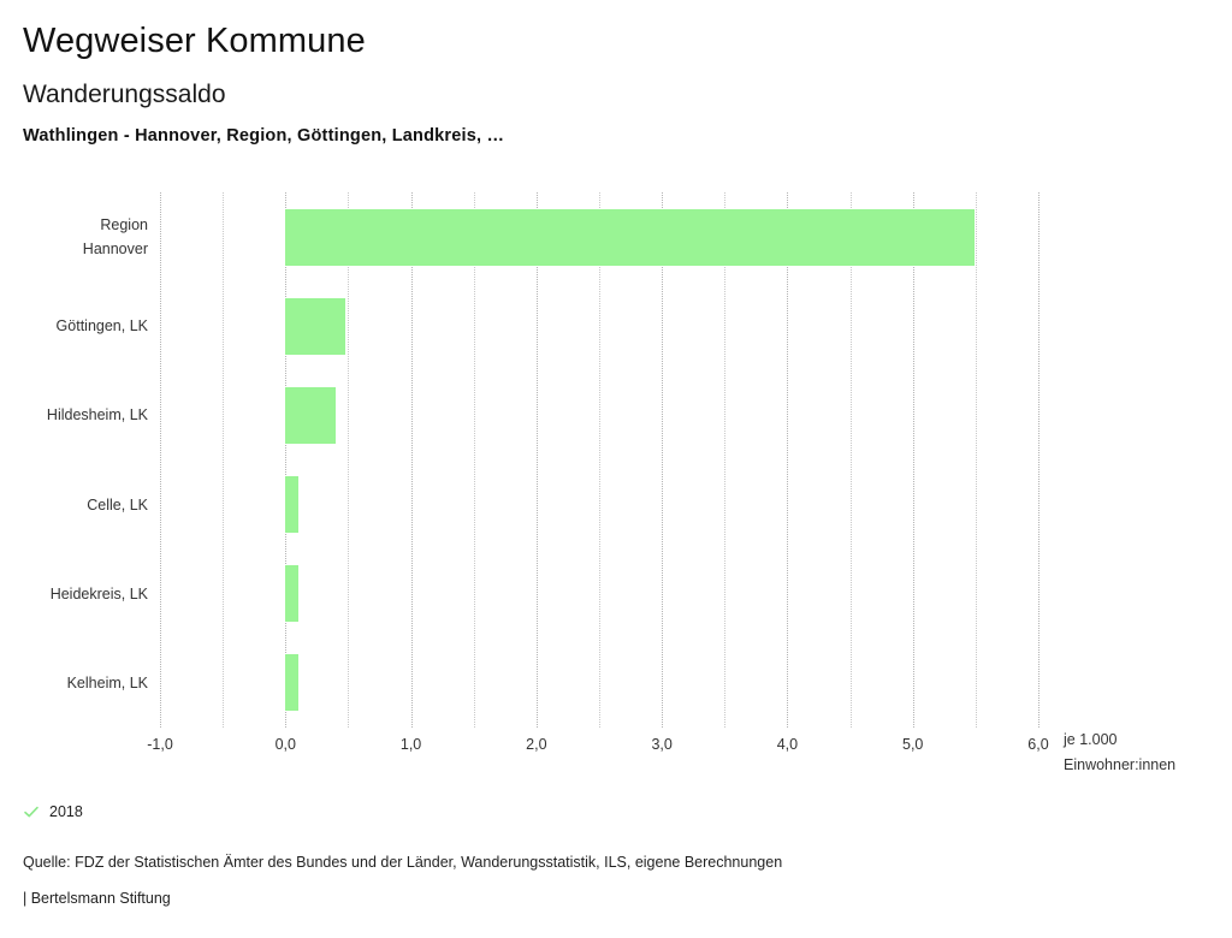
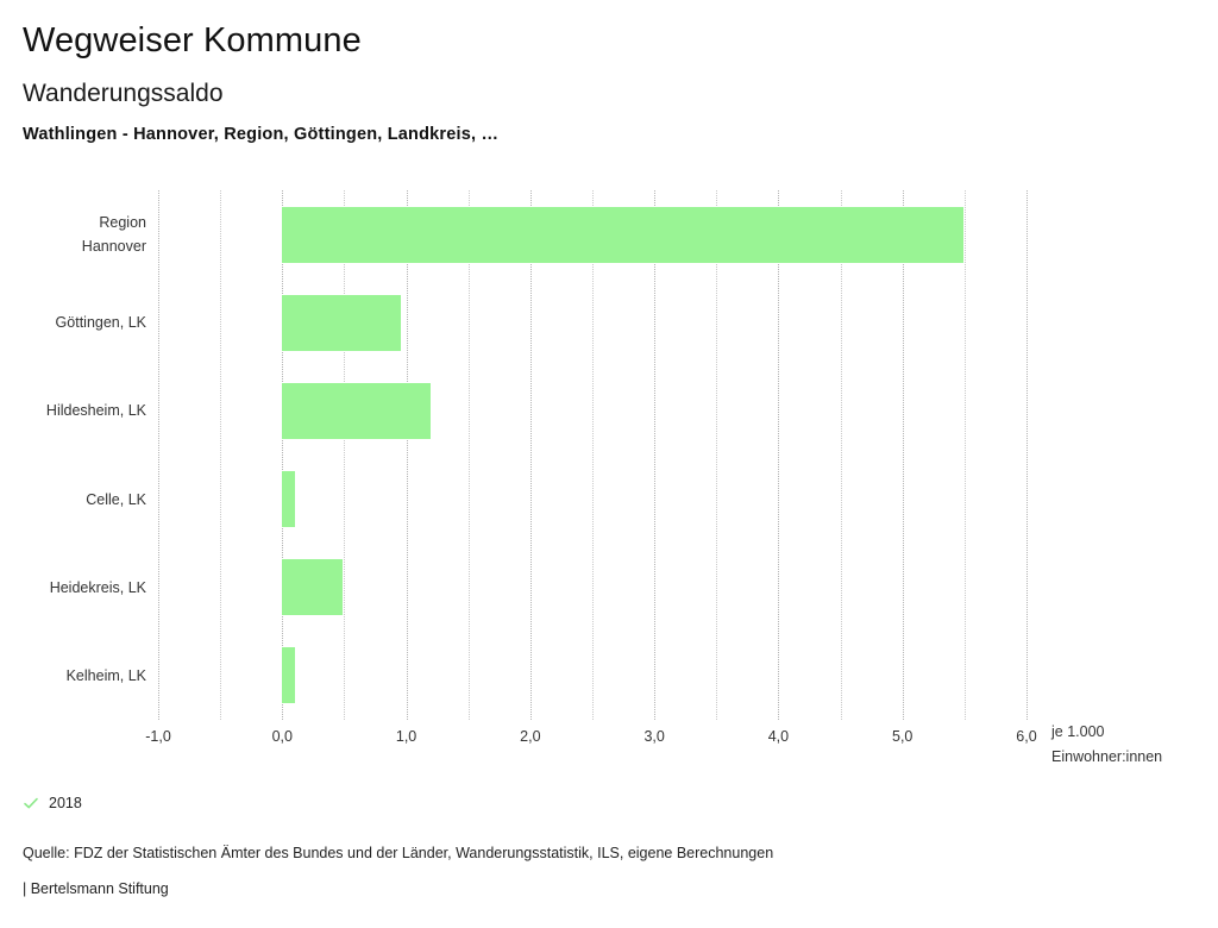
Göttingen, LK: 0,48 -> 0,96
Hildesheim, LK: 0,40 -> 1,20
Heidekreis, LK: 0,10 -> 0,49
